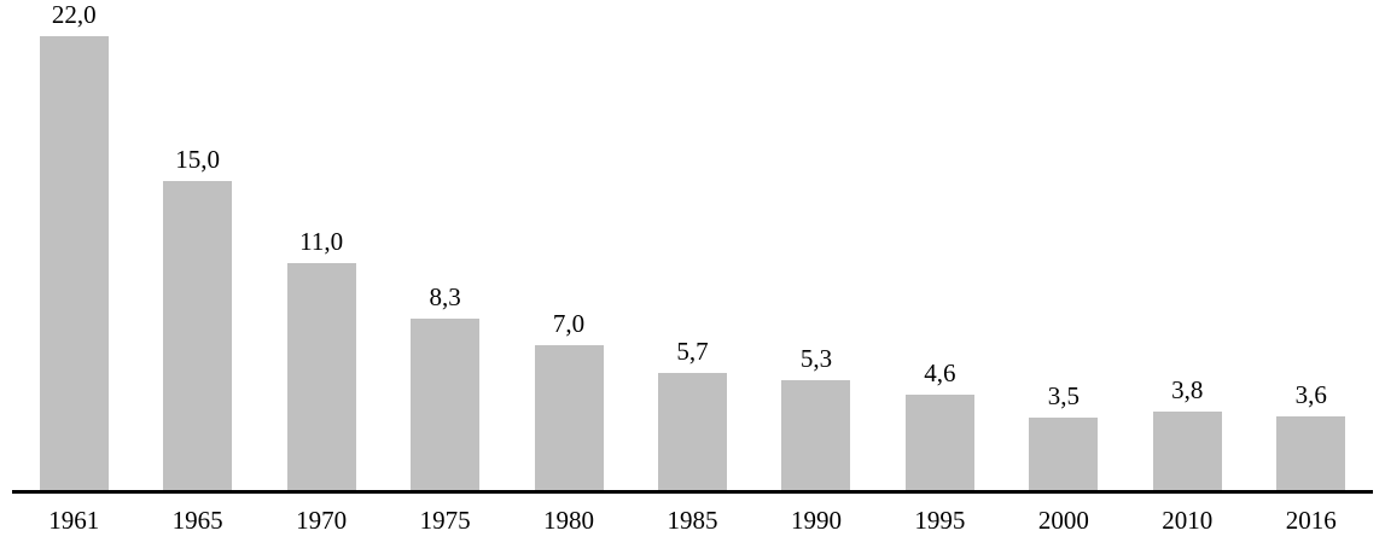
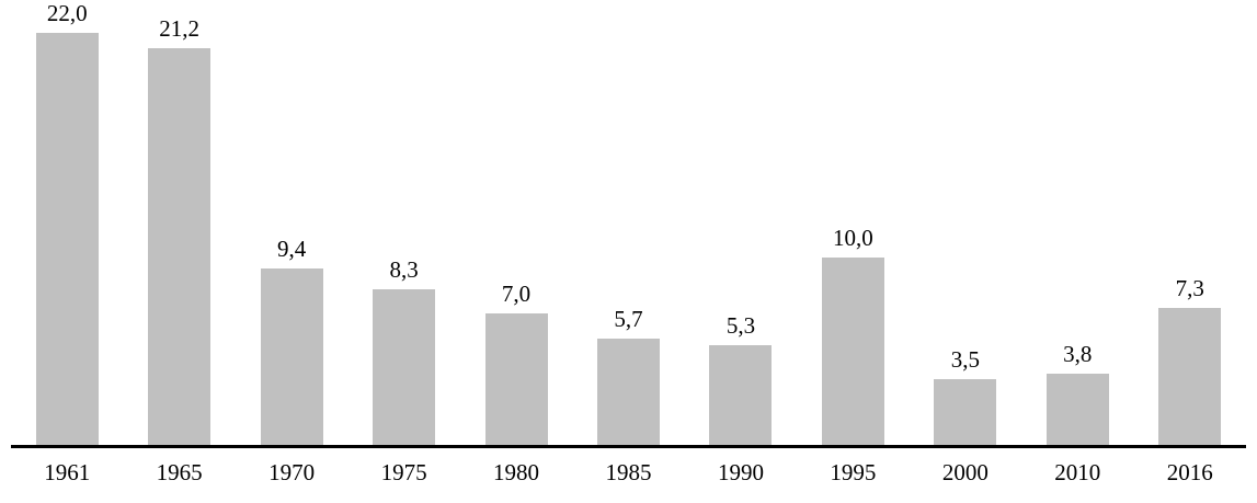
1965: 15,0 -> 21,2
1970: 11,0 -> 9,4
1995: 4,6 -> 10,0
2016: 3,6 -> 7,3
